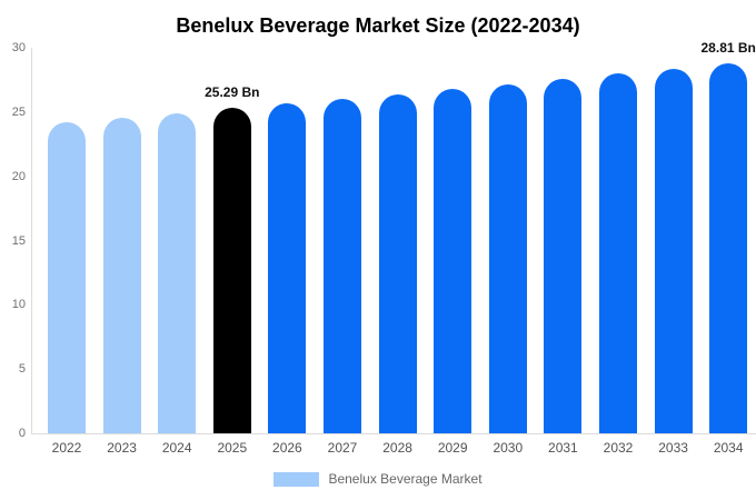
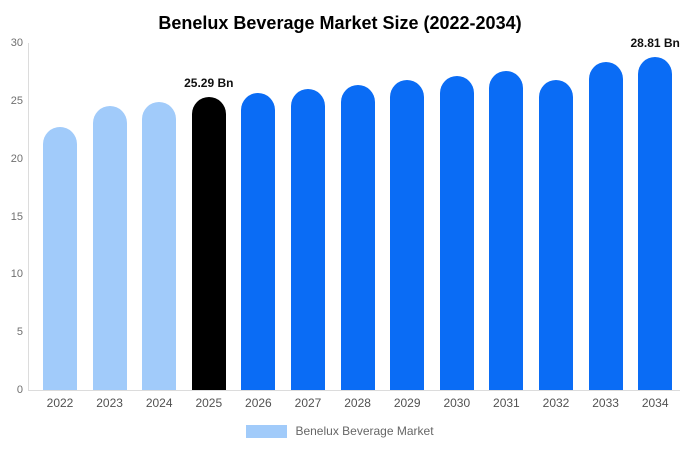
2022: 24.2 -> 22.7
2032: 28.0 -> 26.8
